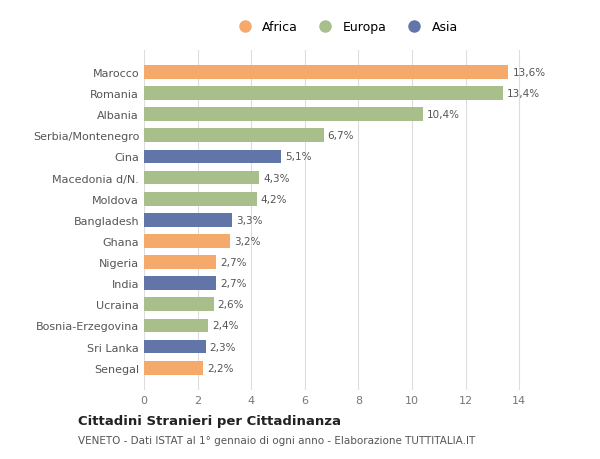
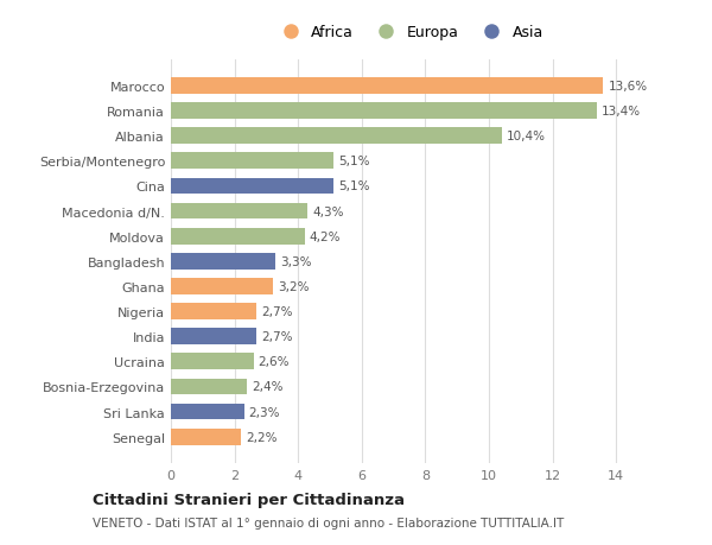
Serbia/Montenegro: 6,7% -> 5,1%
